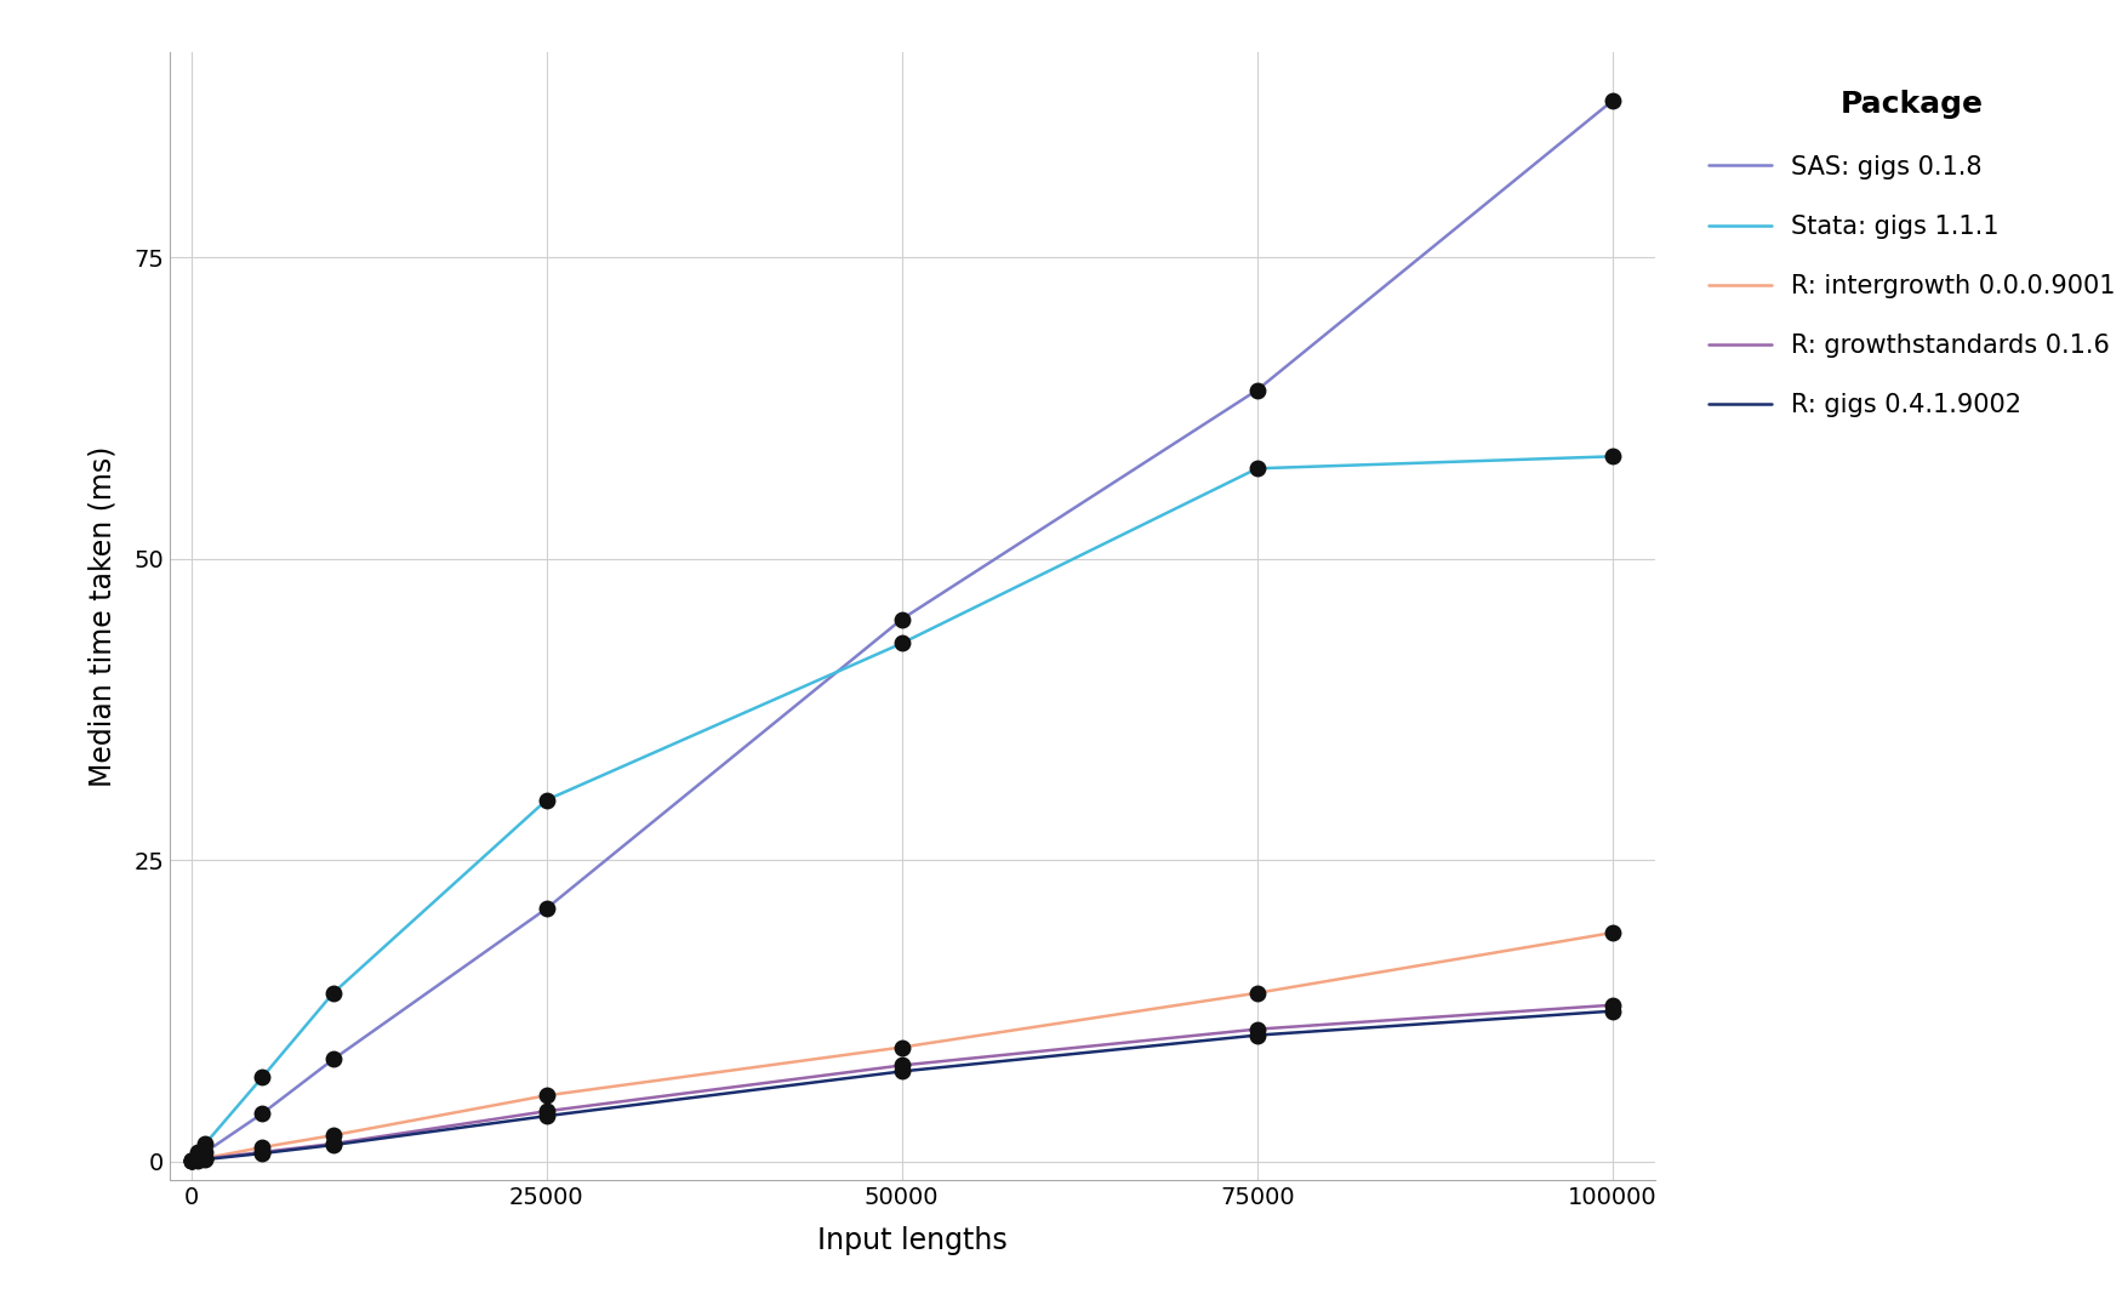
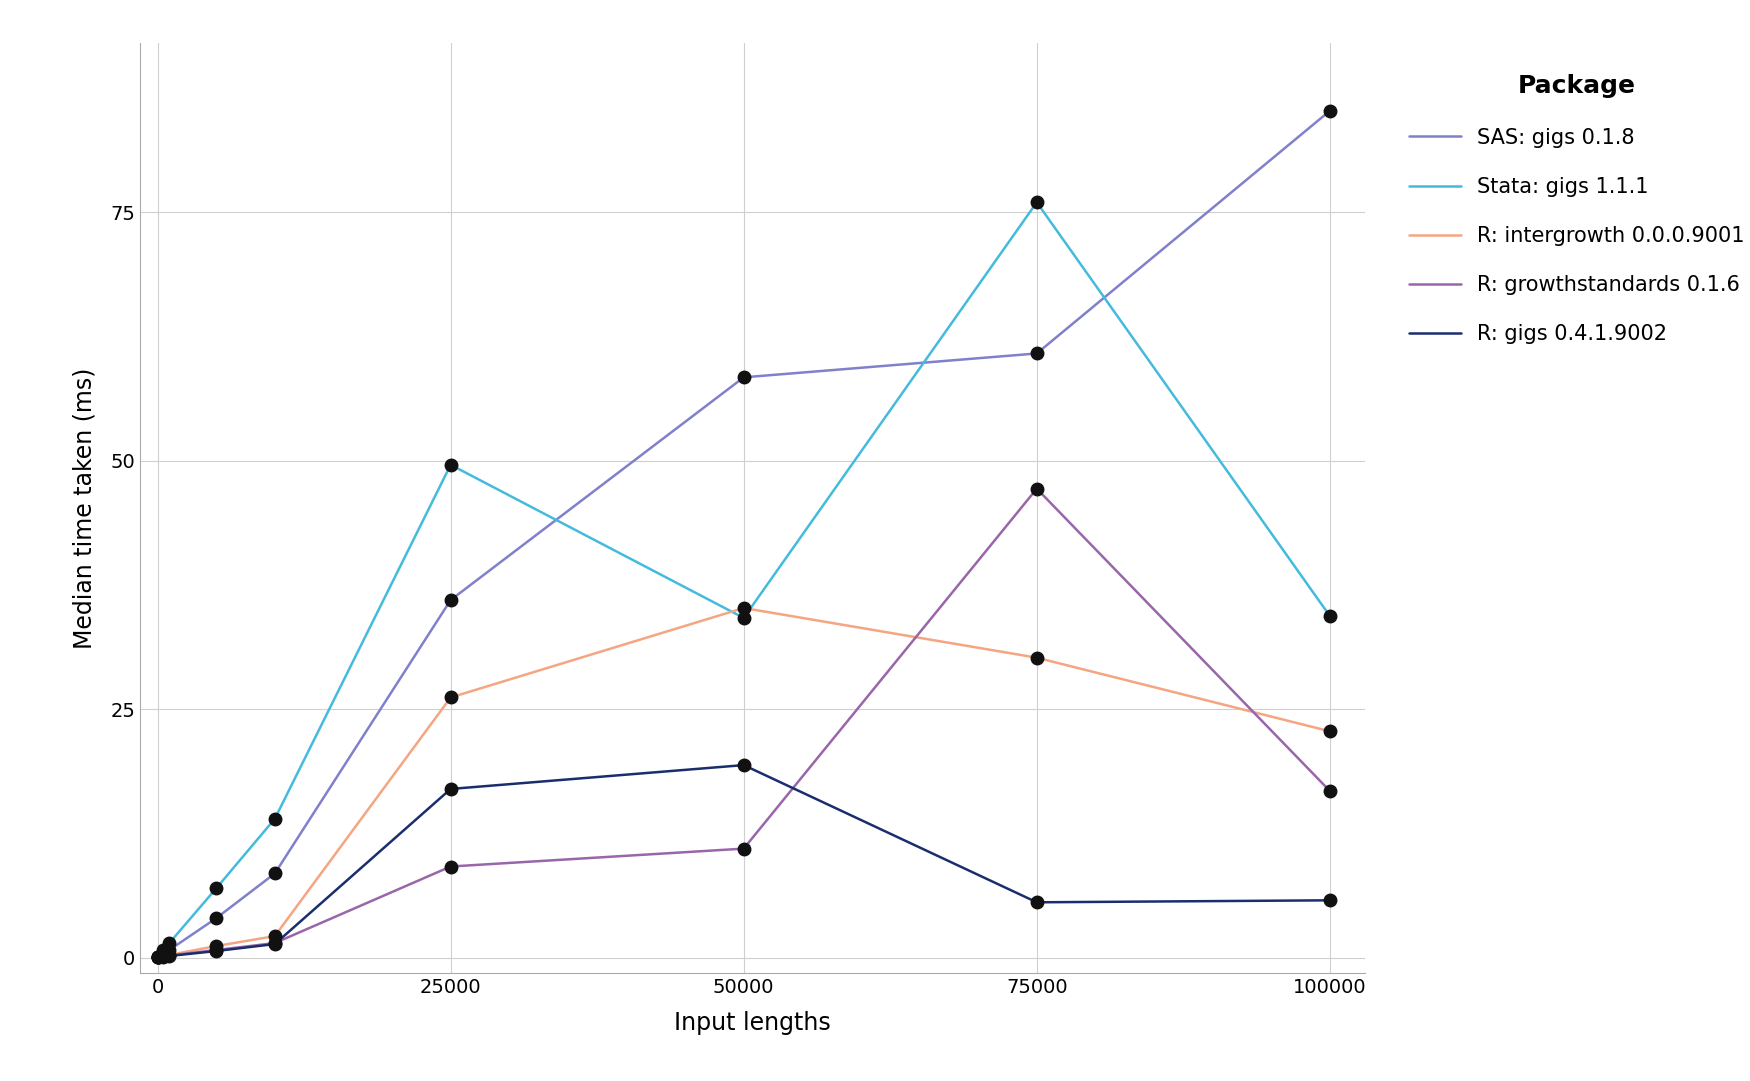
SAS: gigs 0.1.8/25000: 21.0 -> 36.0
Stata: gigs 1.1.1/25000: 30.0 -> 49.6
R: intergrowth 0.0.0.9001/25000: 5.5 -> 26.2
R: growthstandards 0.1.6/25000: 4.2 -> 9.2
R: gigs 0.4.1.9002/25000: 3.8 -> 17.0
SAS: gigs 0.1.8/50000: 45.0 -> 58.4
Stata: gigs 1.1.1/50000: 43.0 -> 34.2
R: intergrowth 0.0.0.9001/50000: 9.5 -> 35.2
R: growthstandards 0.1.6/50000: 8.0 -> 11.0
R: gigs 0.4.1.9002/50000: 7.5 -> 19.4
SAS: gigs 0.1.8/75000: 64.0 -> 60.8
Stata: gigs 1.1.1/75000: 57.5 -> 76.0
R: intergrowth 0.0.0.9001/75000: 14.0 -> 30.2
R: growthstandards 0.1.6/75000: 11.0 -> 47.2
R: gigs 0.4.1.9002/75000: 10.5 -> 5.6
SAS: gigs 0.1.8/100000: 88.0 -> 85.2
Stata: gigs 1.1.1/100000: 58.5 -> 34.4
R: intergrowth 0.0.0.9001/100000: 19.0 -> 22.8
R: growthstandards 0.1.6/100000: 13.0 -> 16.8
R: gigs 0.4.1.9002/100000: 12.5 -> 5.8
